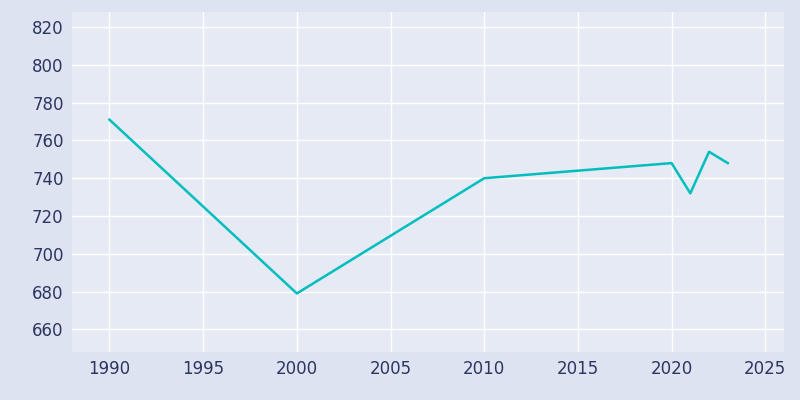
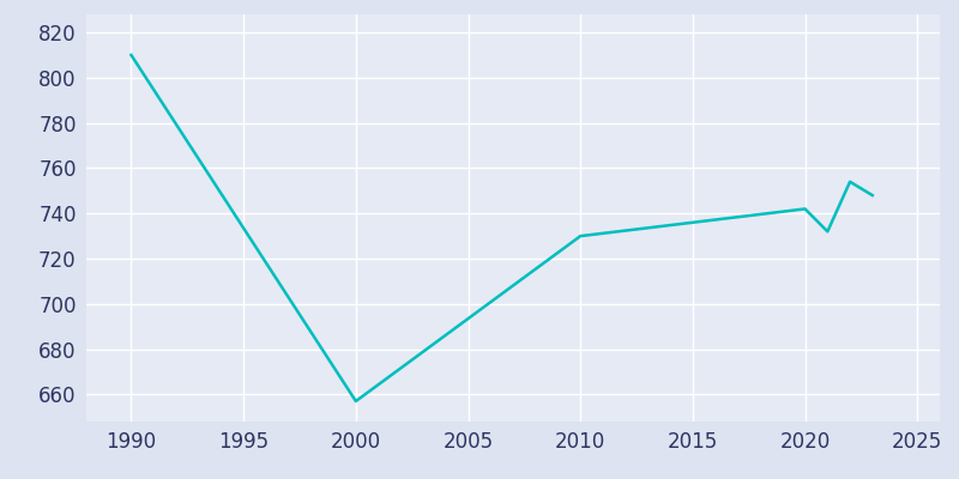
1990: 771 -> 810
2000: 679 -> 657
2010: 740 -> 730
2020: 748 -> 742
